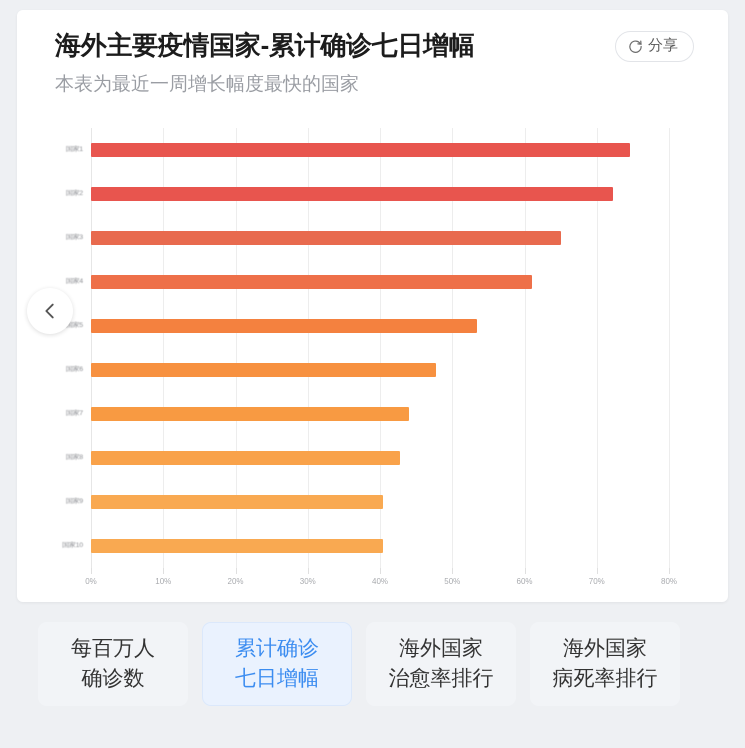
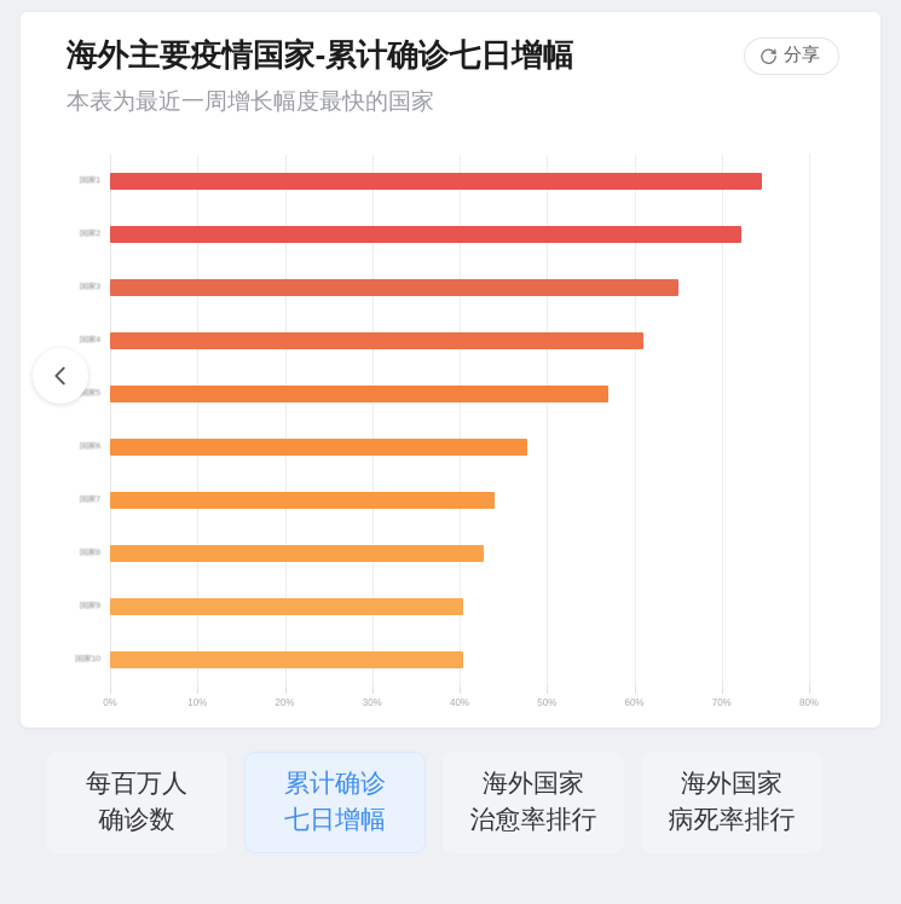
国家5: 53% -> 57%
